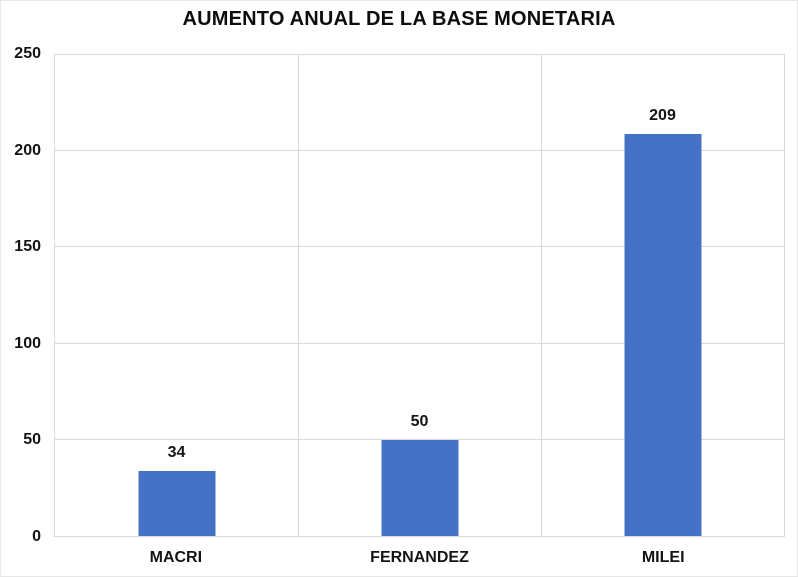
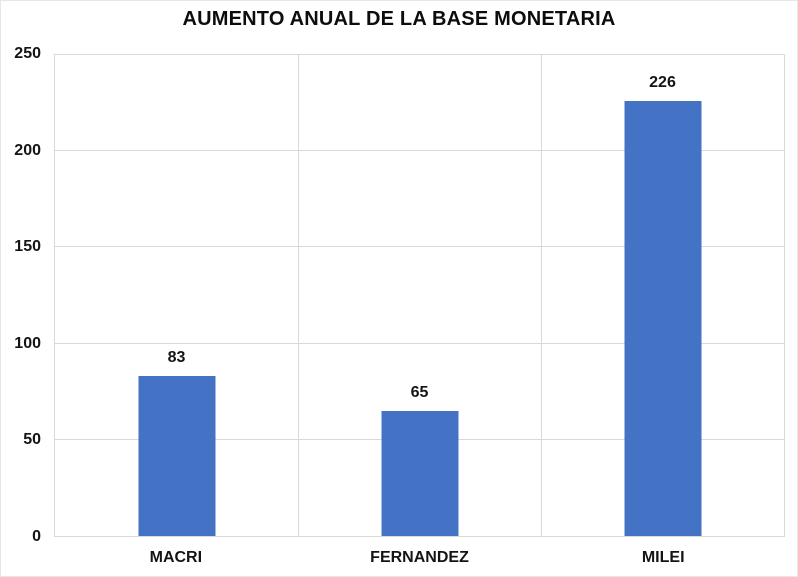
MACRI: 34 -> 83
FERNANDEZ: 50 -> 65
MILEI: 209 -> 226
